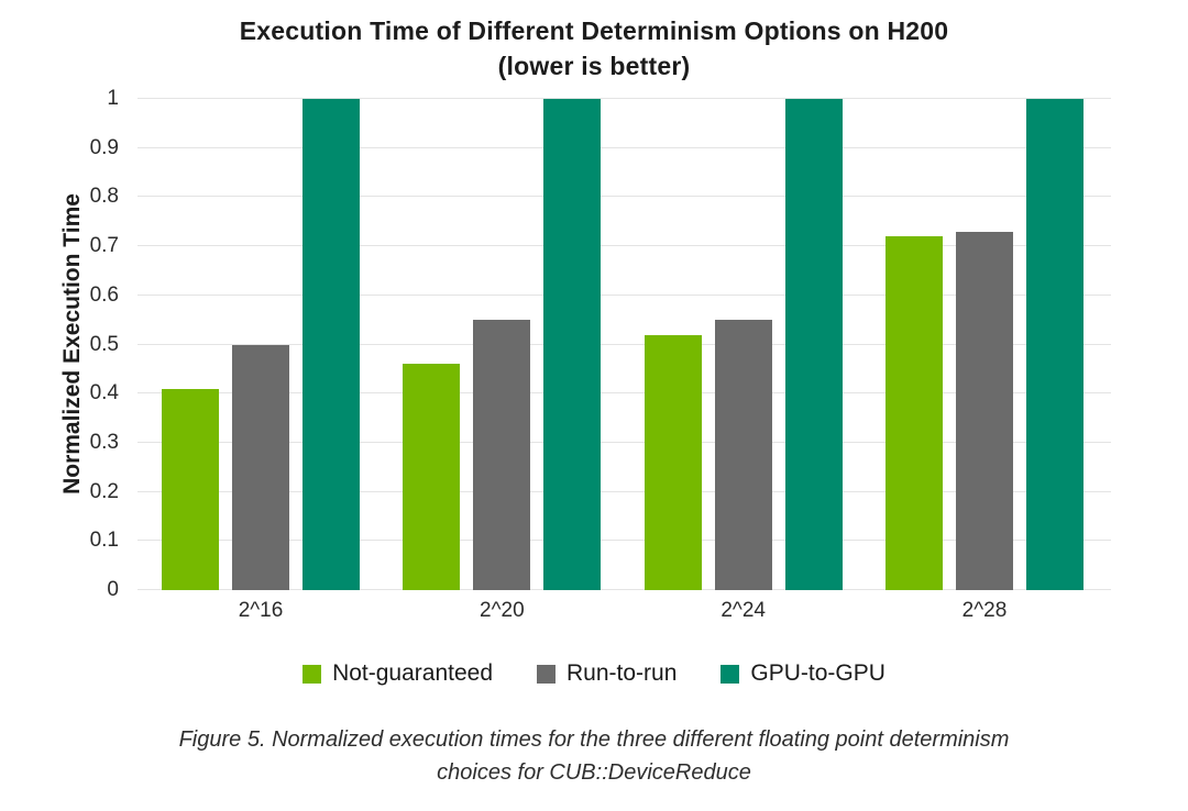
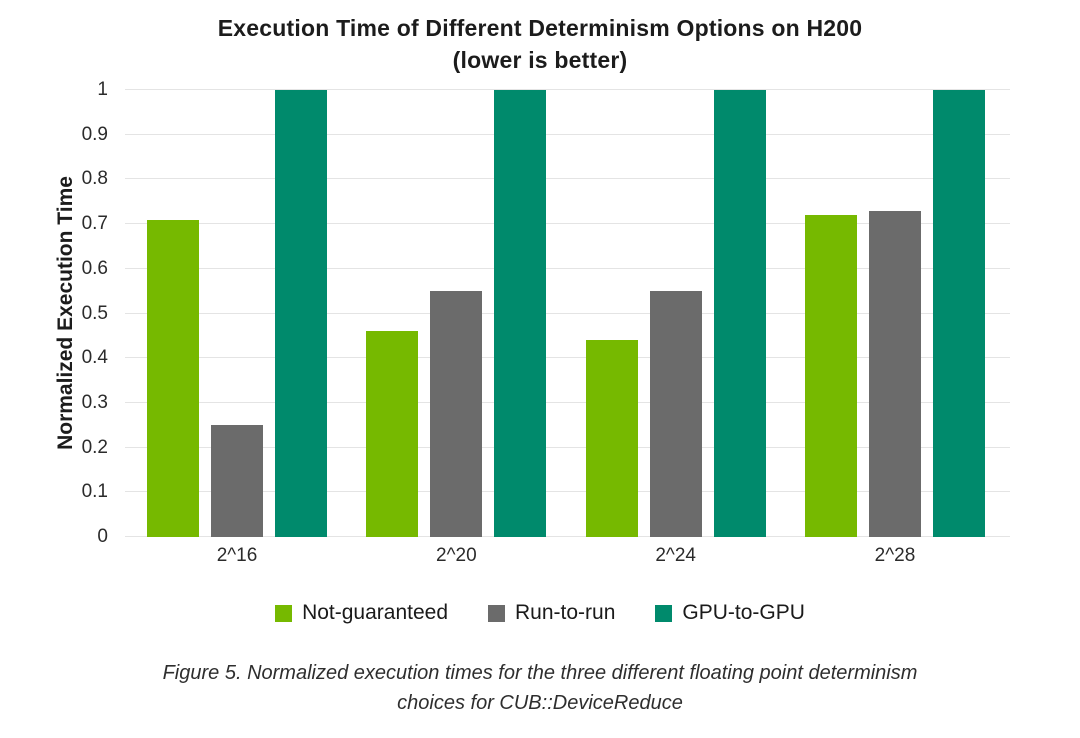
Not-guaranteed/2^16: 0.41 -> 0.71
Run-to-run/2^16: 0.50 -> 0.25
Not-guaranteed/2^24: 0.52 -> 0.44
